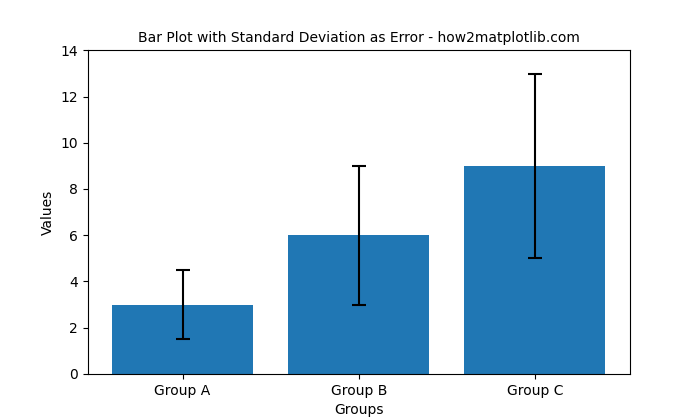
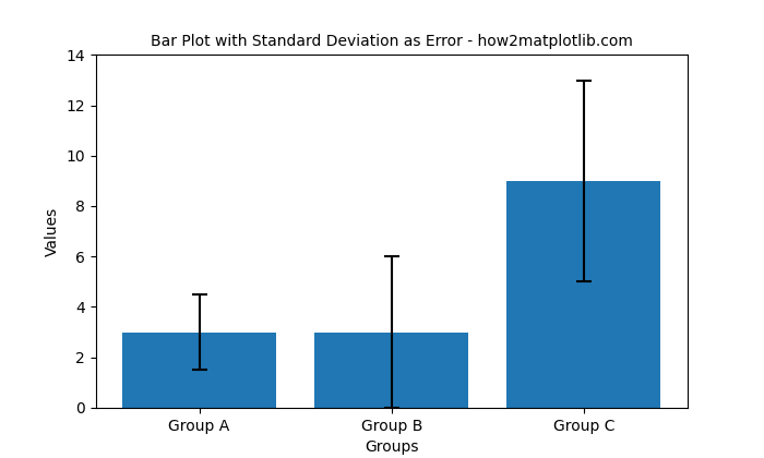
Group B: 6 -> 3
